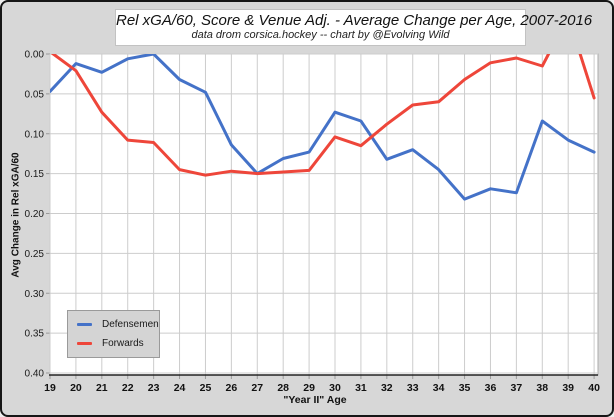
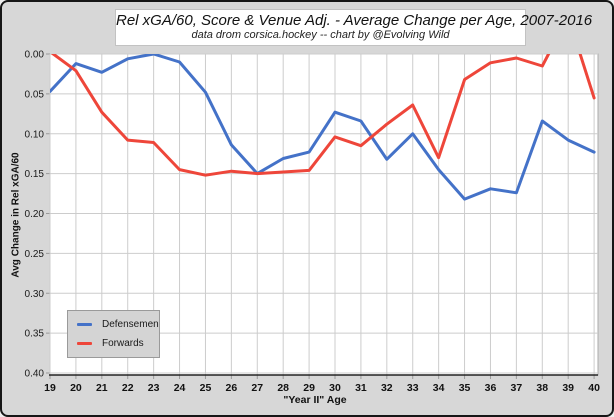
Defensemen/24: 0.03 -> 0.01
Defensemen/33: 0.12 -> 0.10
Forwards/34: 0.06 -> 0.13
